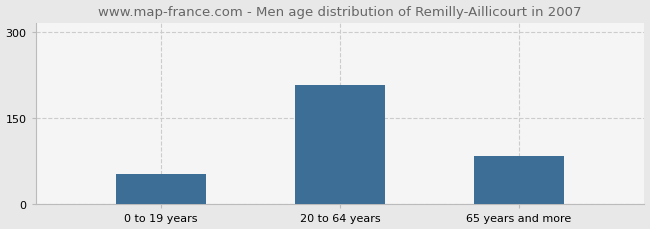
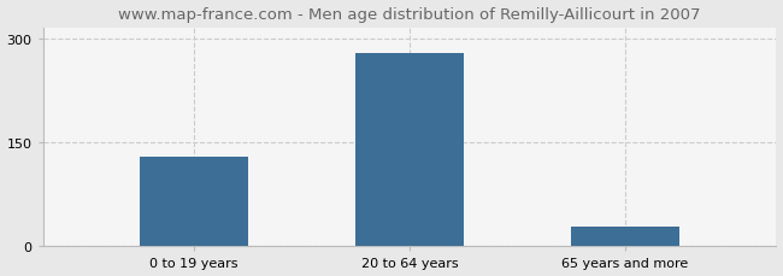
0 to 19 years: 52 -> 130
20 to 64 years: 208 -> 278
65 years and more: 84 -> 28
